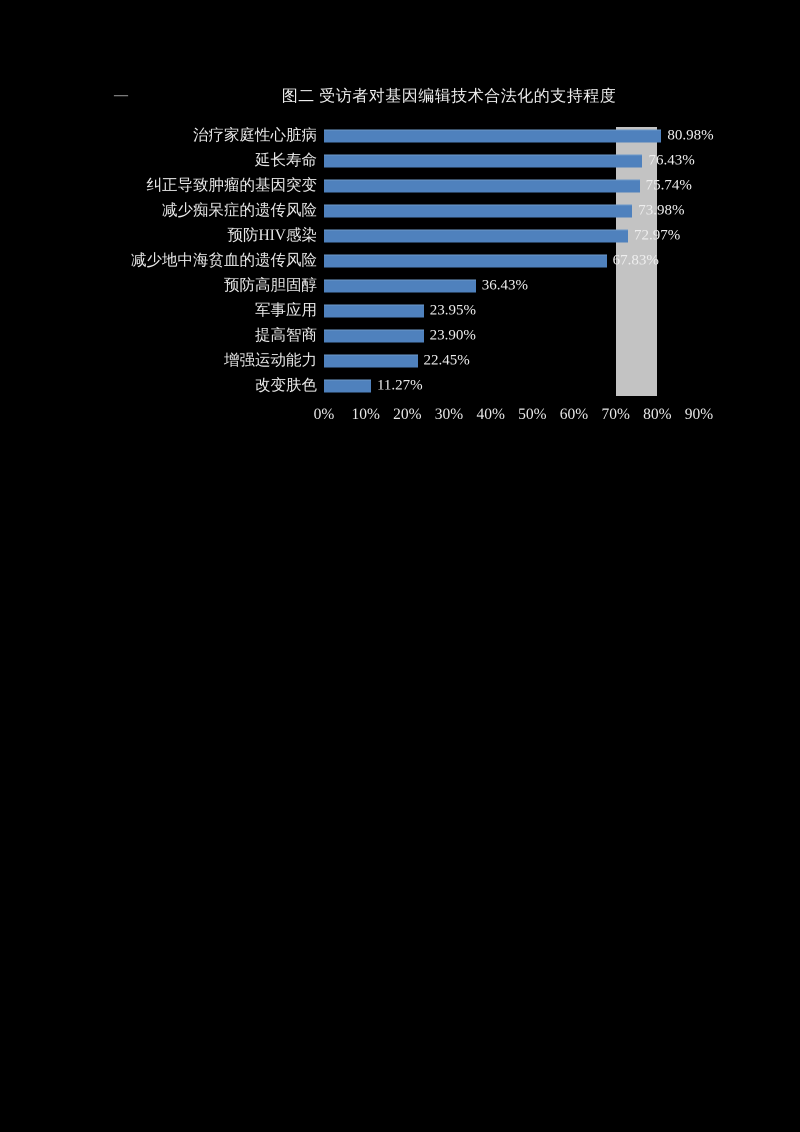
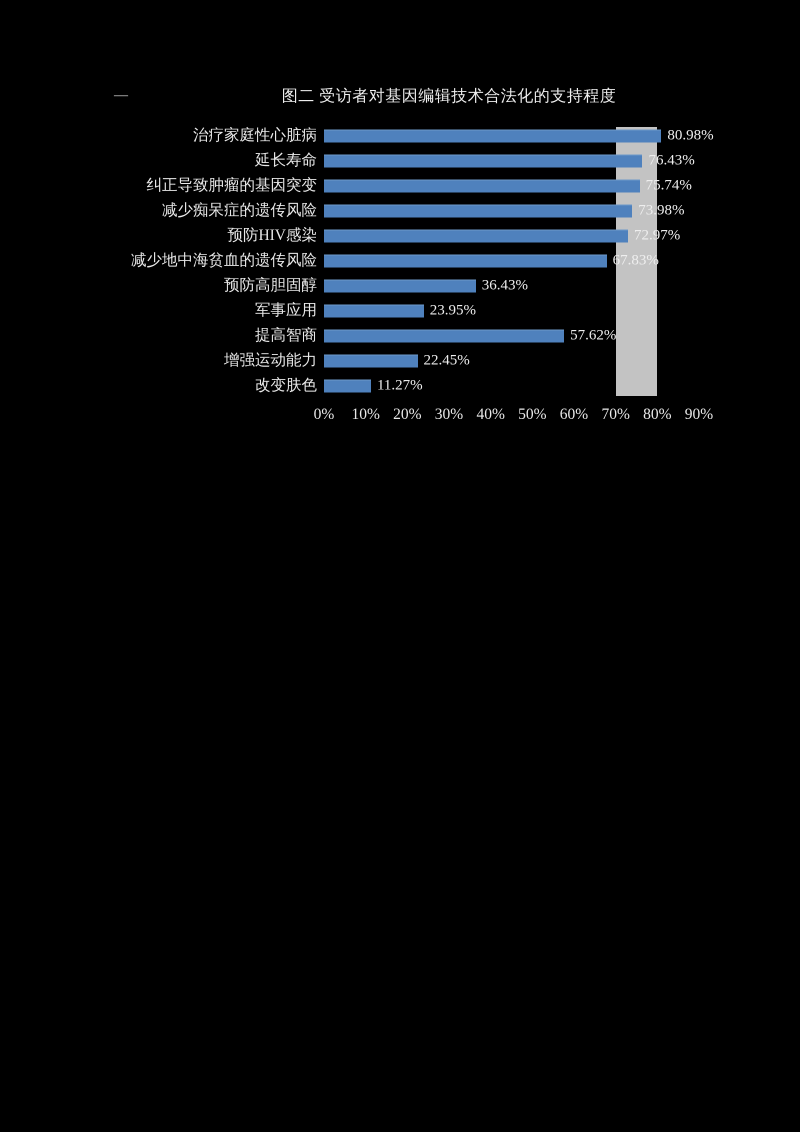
提高智商: 23.90% -> 57.62%
